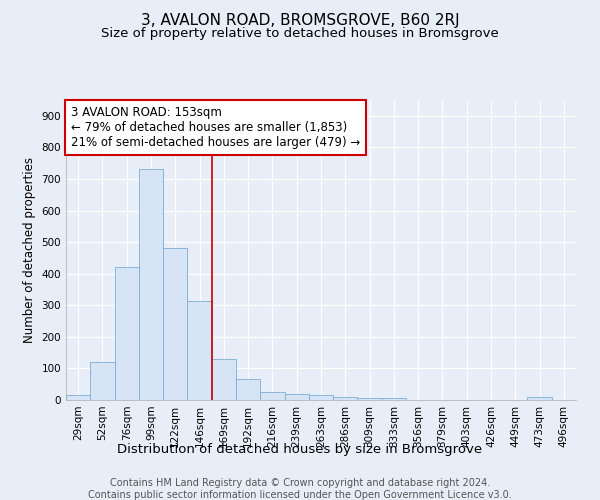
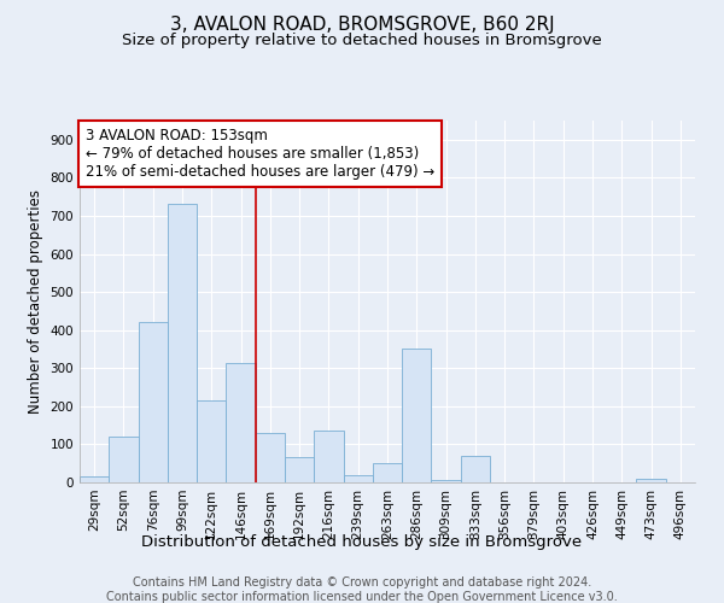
122sqm: 480 -> 215
216sqm: 25 -> 135
263sqm: 15 -> 50
286sqm: 10 -> 350
333sqm: 5 -> 70
